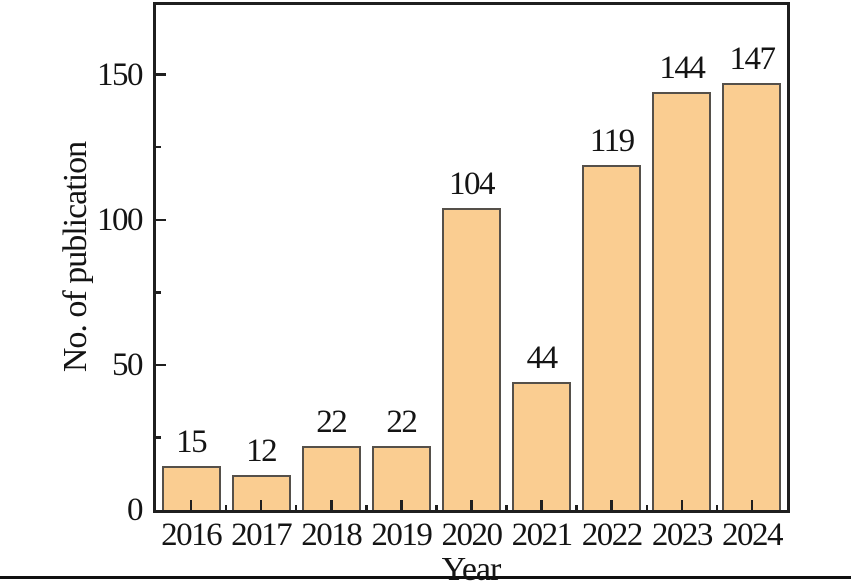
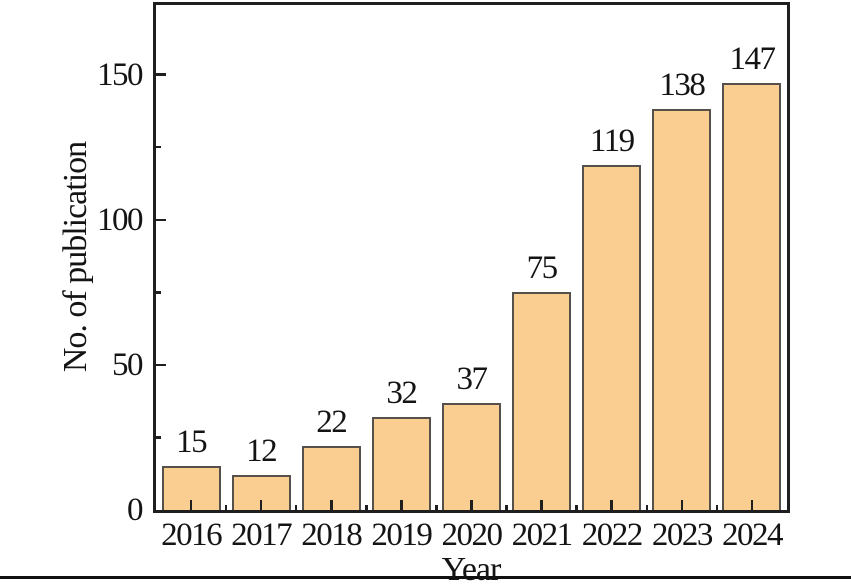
2019: 22 -> 32
2020: 104 -> 37
2021: 44 -> 75
2023: 144 -> 138
